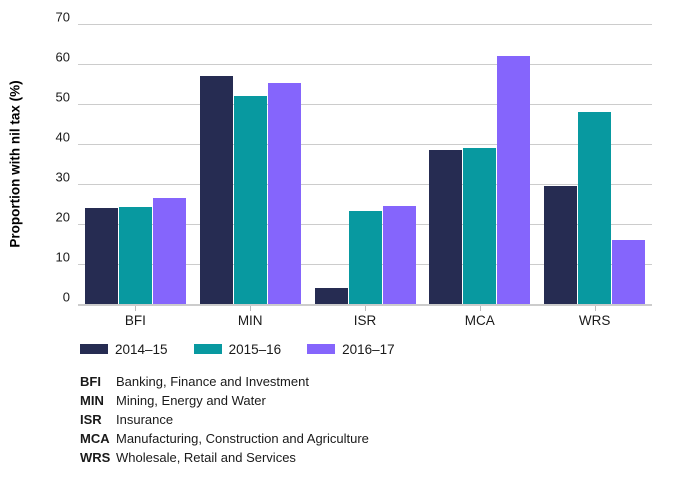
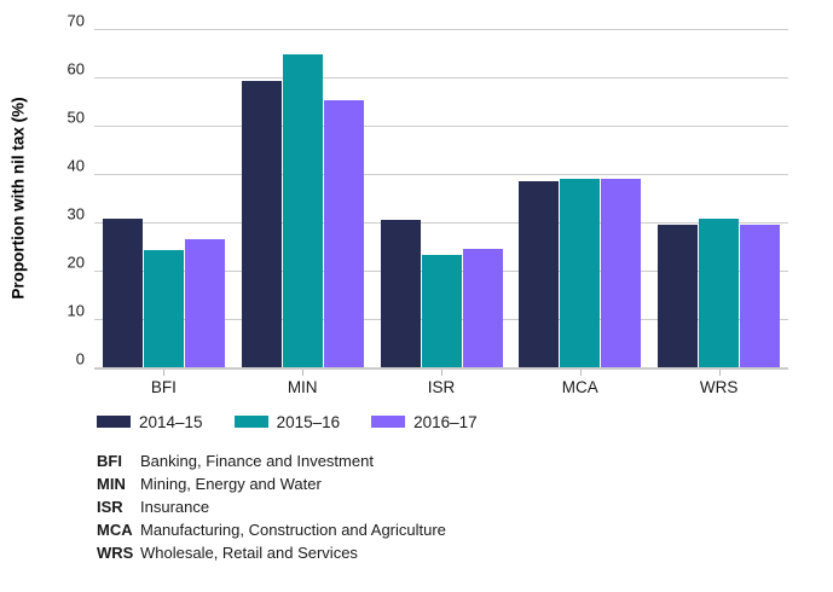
2014–15/BFI: 24 -> 31
2014–15/MIN: 57 -> 59
2015–16/MIN: 52 -> 65
2014–15/ISR: 4 -> 30
2016–17/MCA: 62 -> 39
2015–16/WRS: 48 -> 31
2016–17/WRS: 16 -> 29
